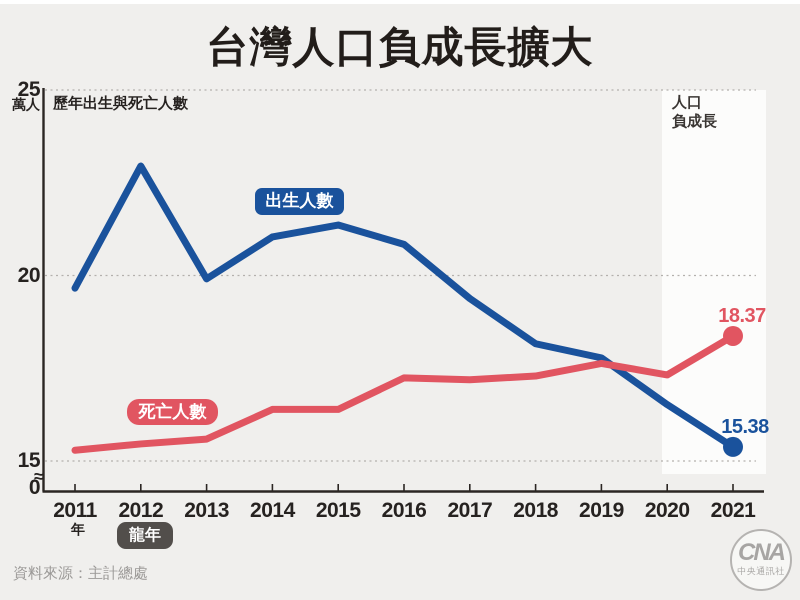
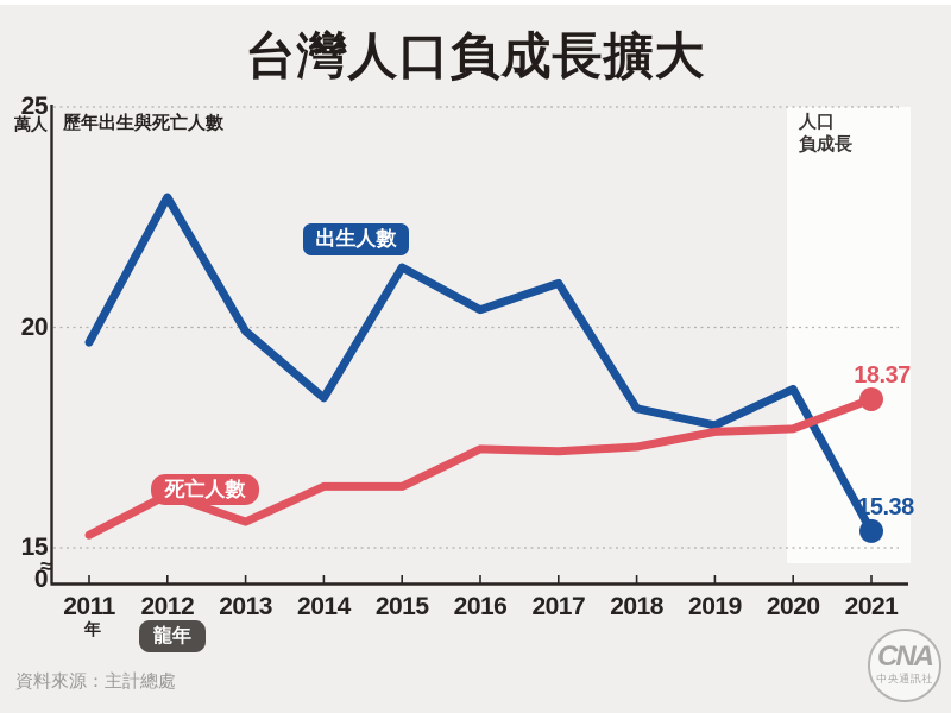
死亡人數/2012: 15.5 -> 16.2
出生人數/2014: 21.0 -> 18.4
出生人數/2016: 20.8 -> 20.4
出生人數/2017: 19.4 -> 21.0
出生人數/2020: 16.5 -> 18.6
死亡人數/2020: 17.3 -> 17.7
